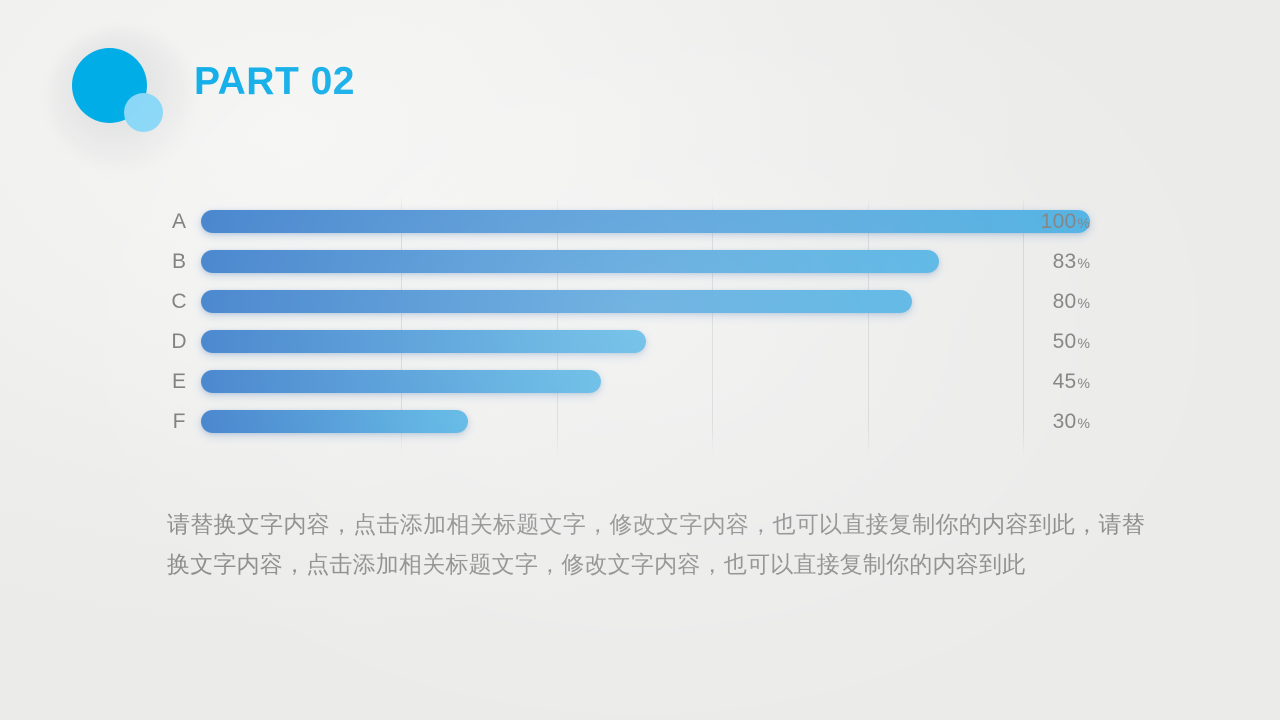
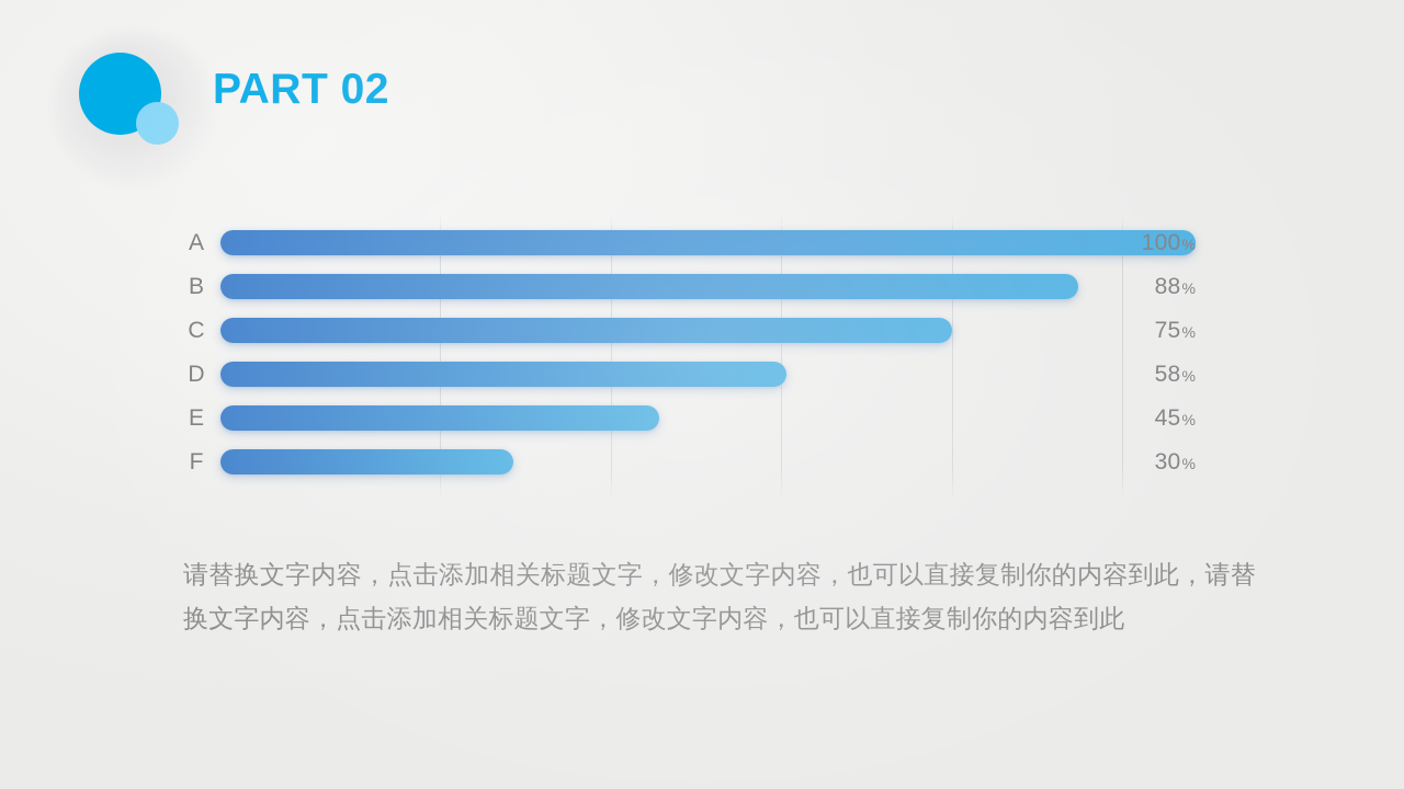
B: 83 -> 88
C: 80 -> 75
D: 50 -> 58
